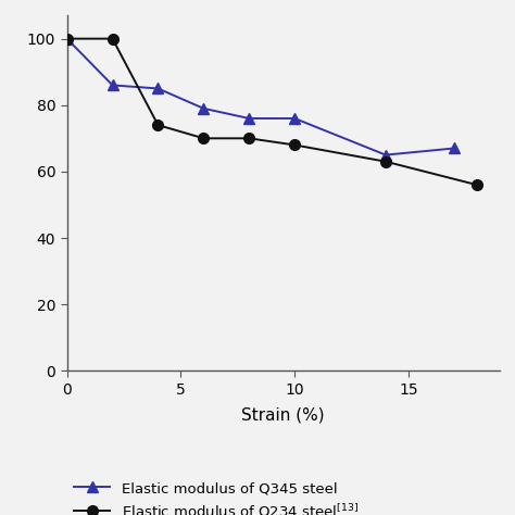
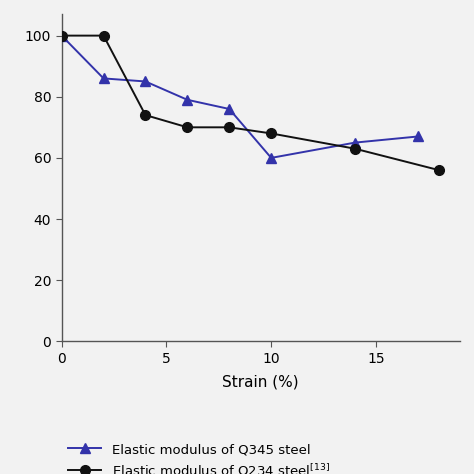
Elastic modulus of Q345 steel/10: 76 -> 60
